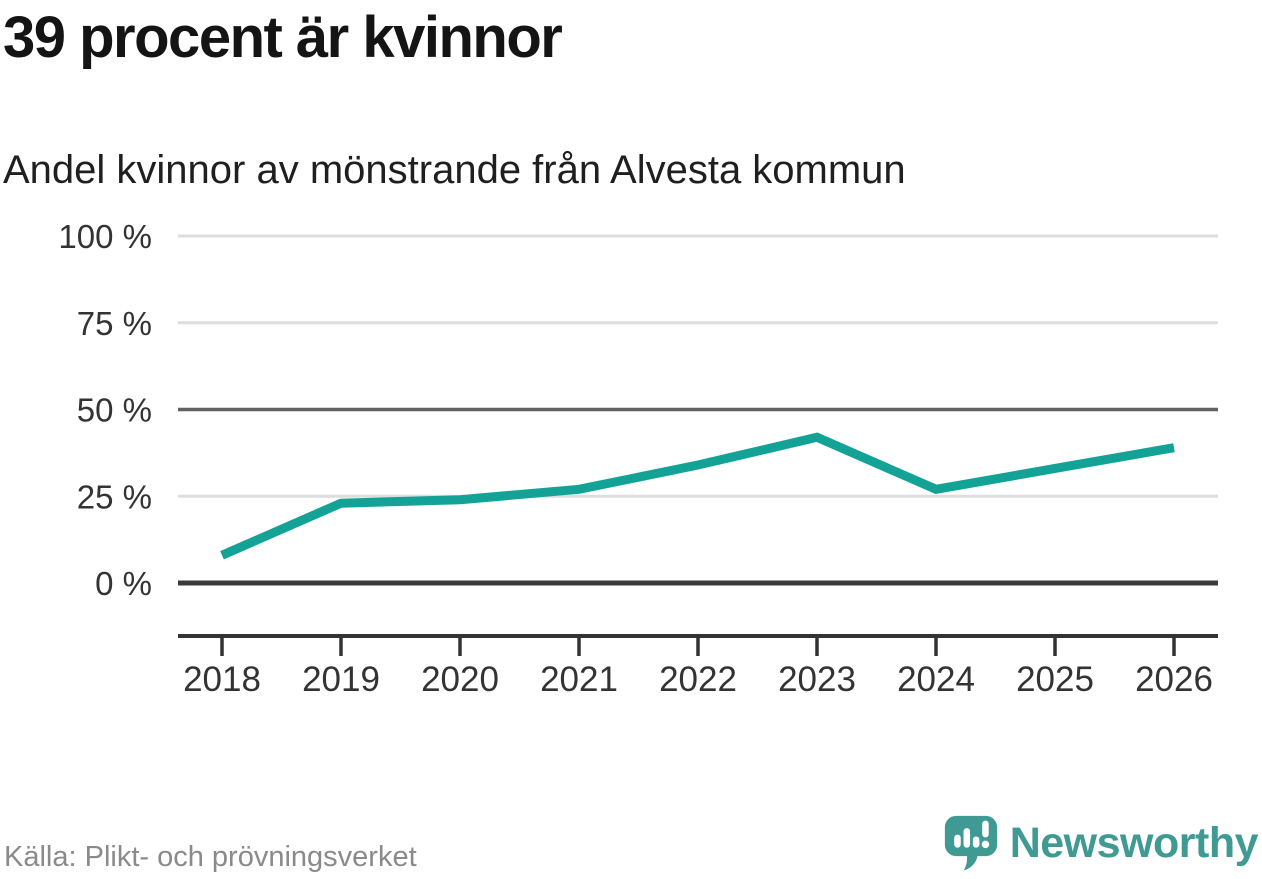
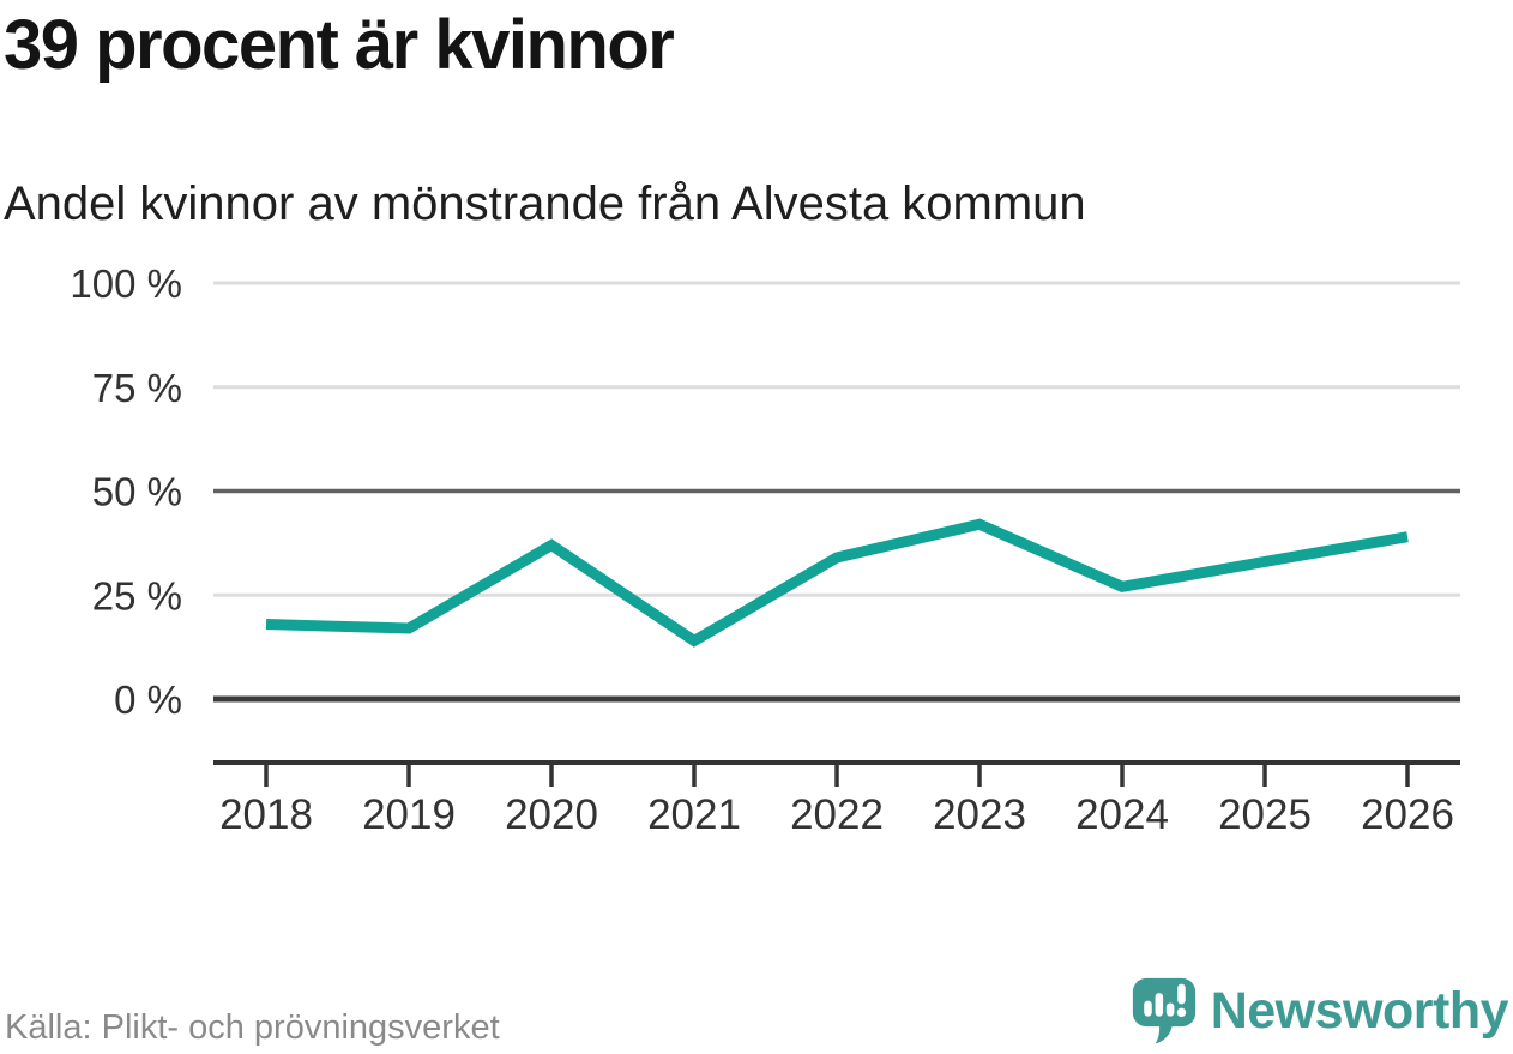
2018: 8% -> 18%
2019: 23% -> 17%
2020: 24% -> 37%
2021: 27% -> 14%
